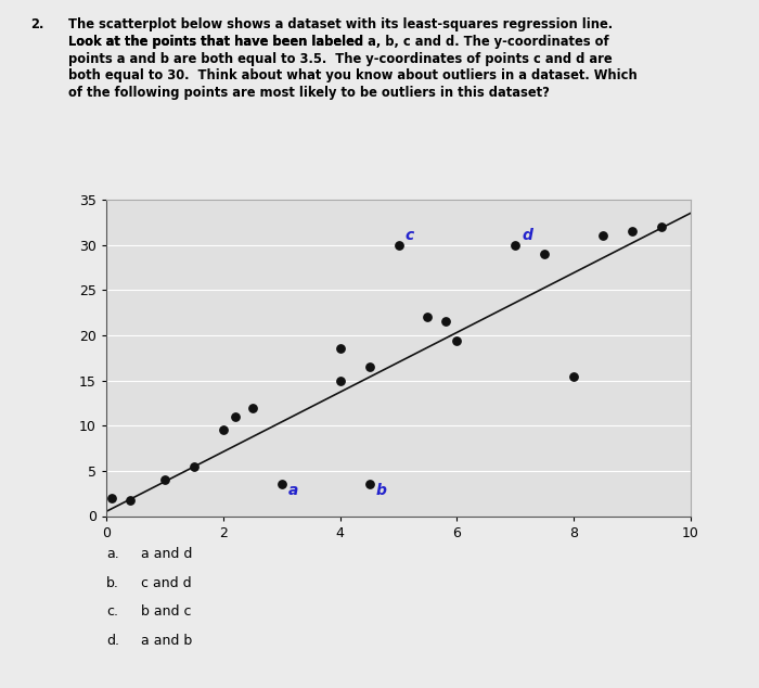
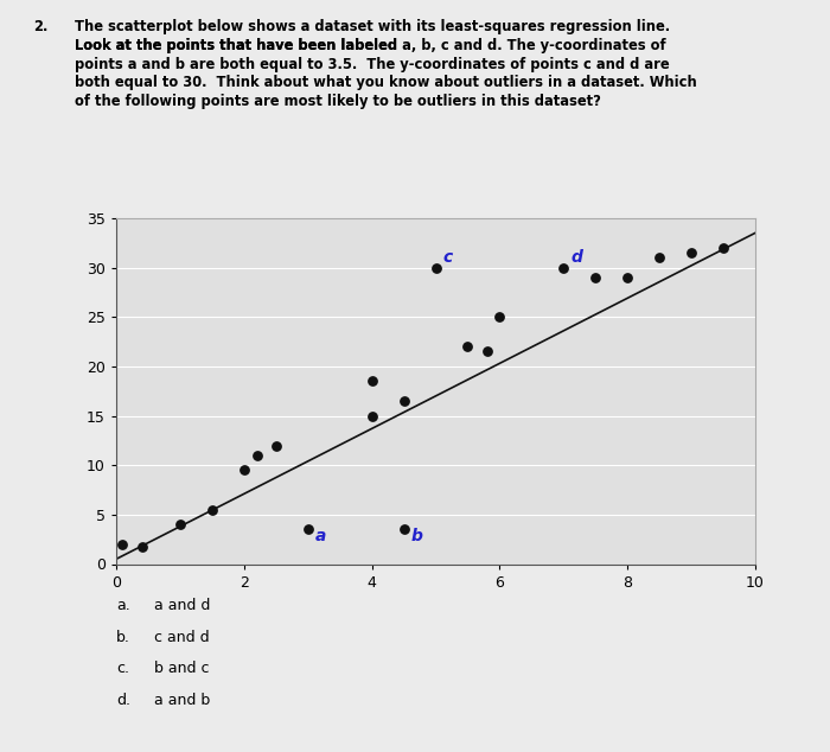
6: 19.4 -> 25.0
8: 15.4 -> 29.0
